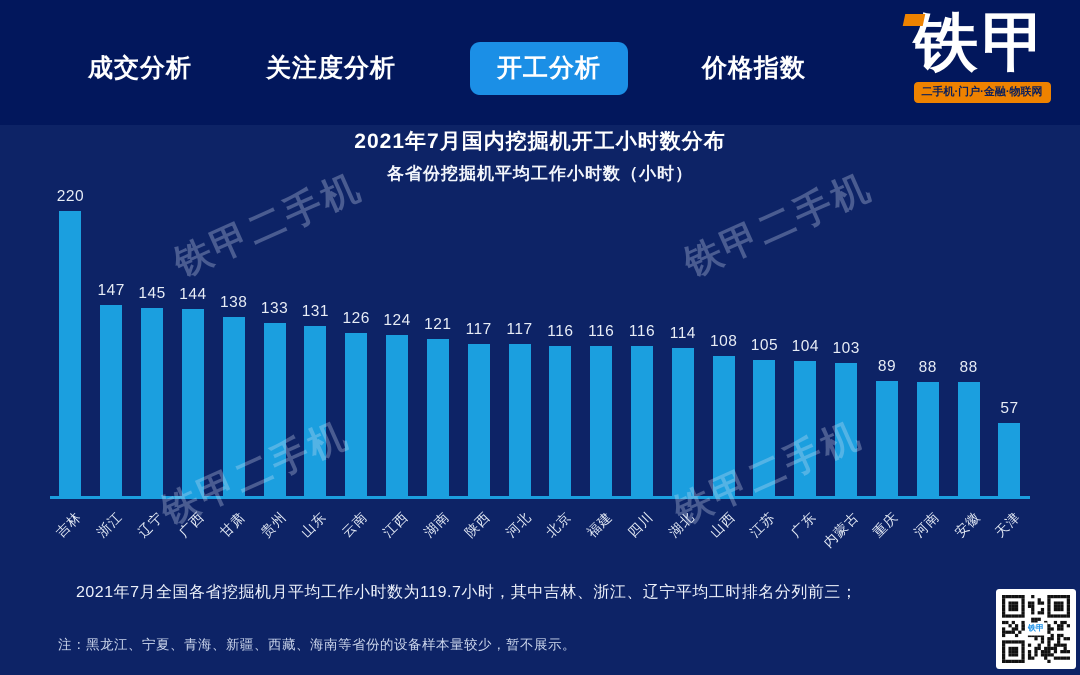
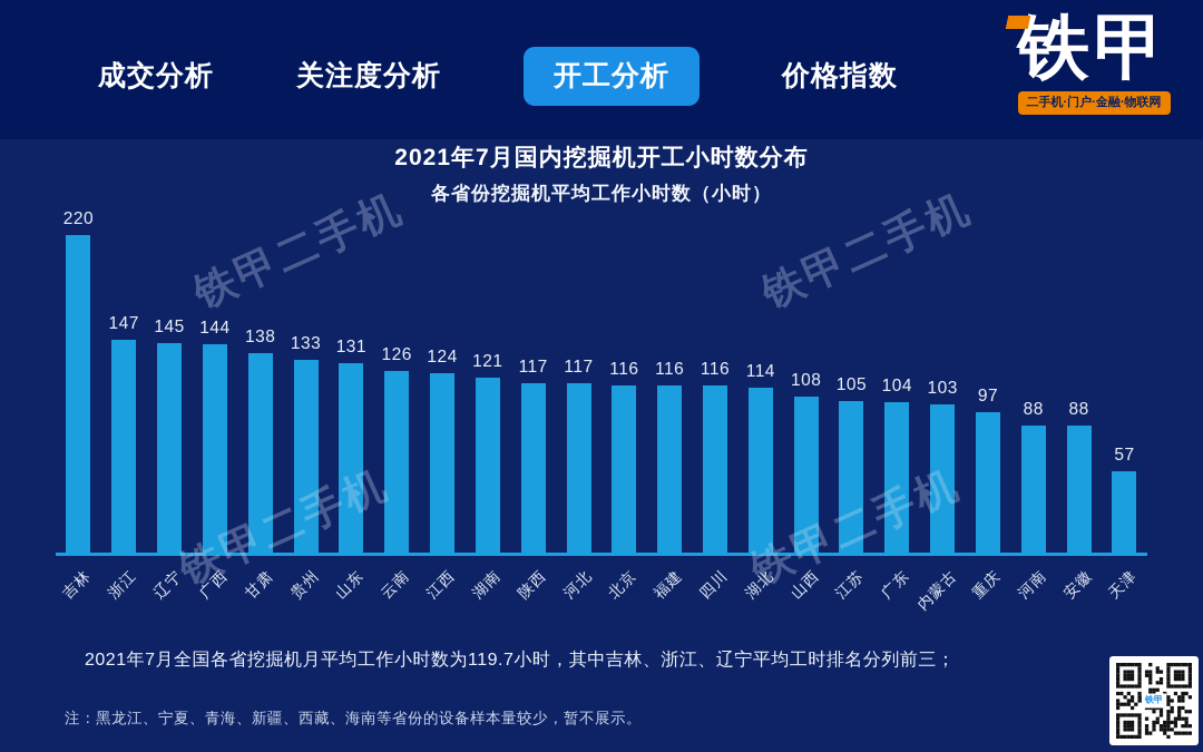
重庆: 89 -> 97
